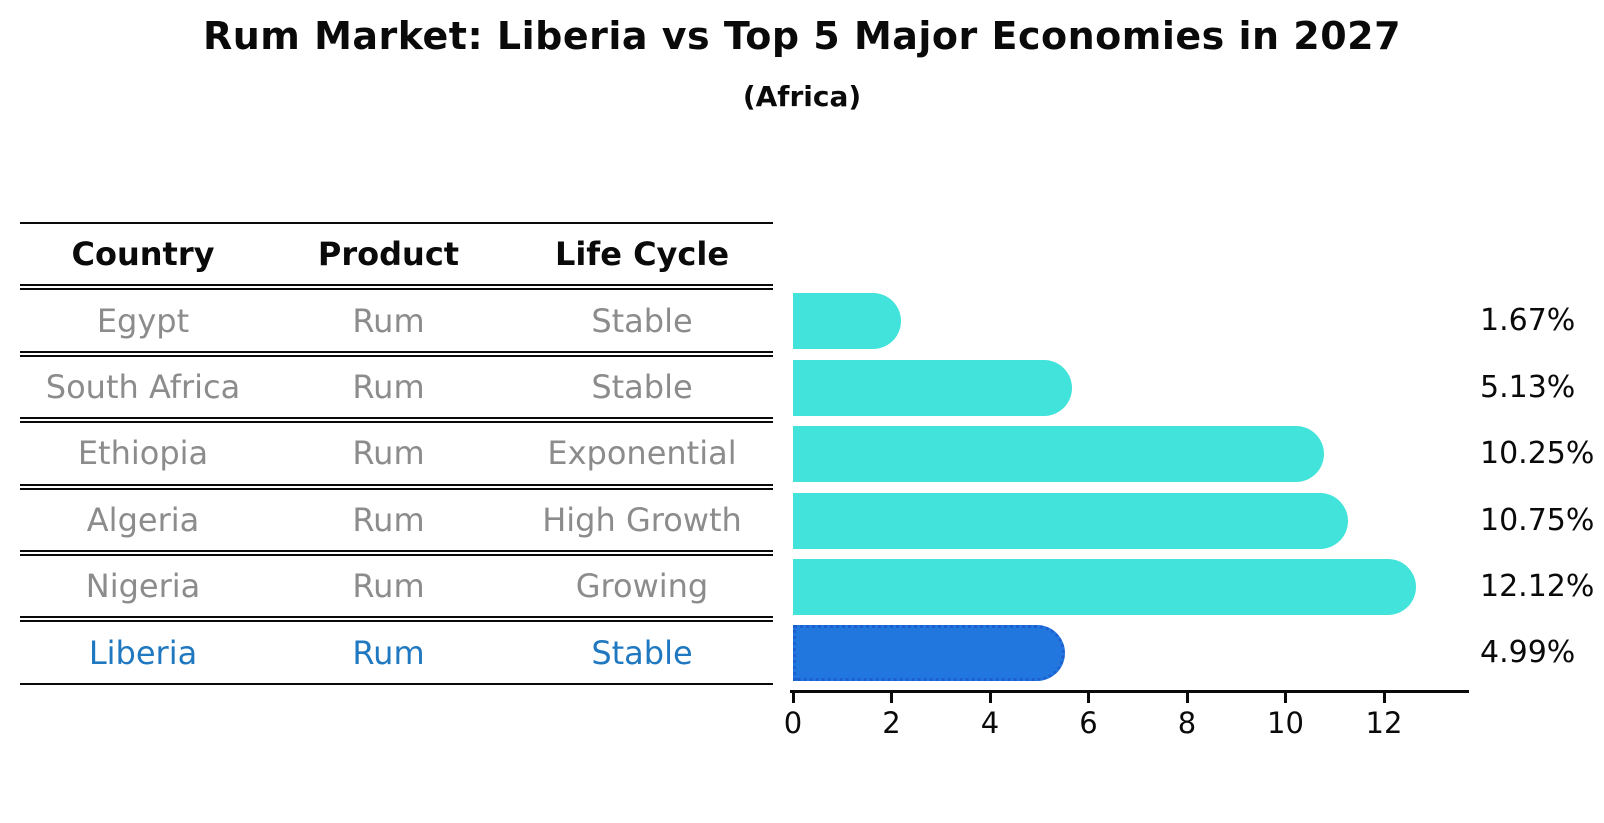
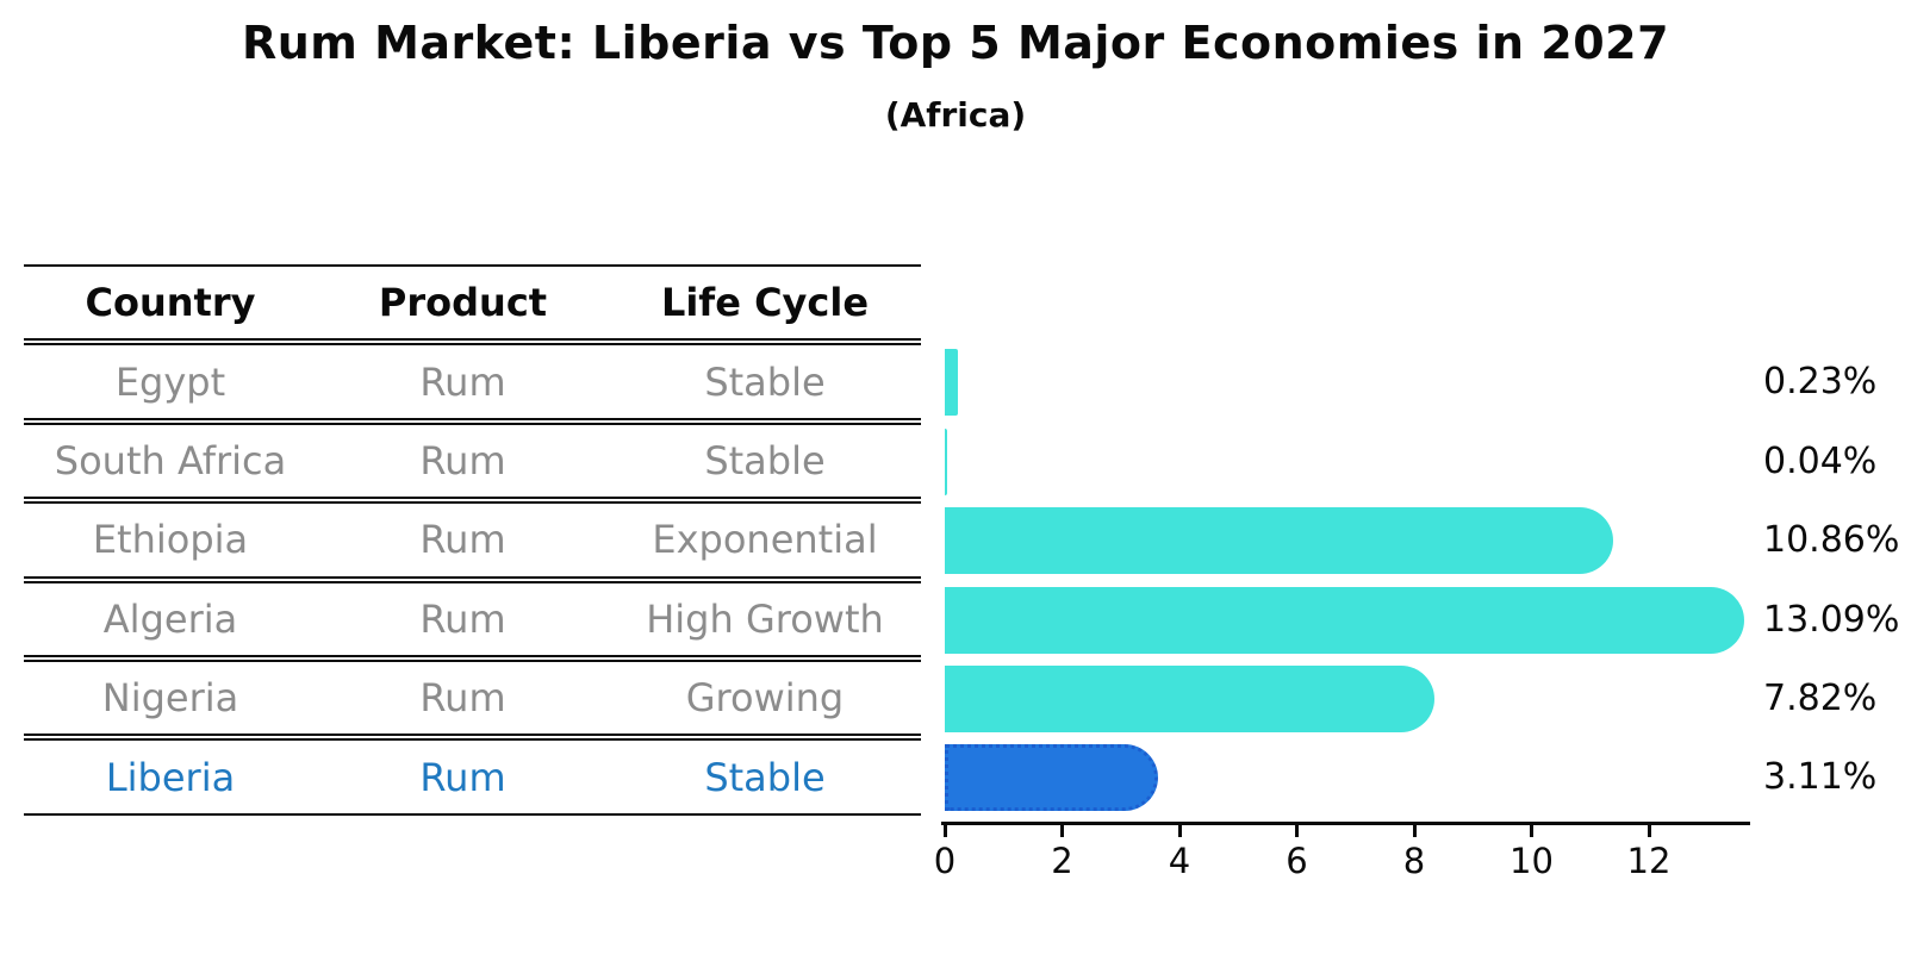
Egypt: 1.67% -> 0.23%
South Africa: 5.13% -> 0.04%
Ethiopia: 10.25% -> 10.86%
Algeria: 10.75% -> 13.09%
Nigeria: 12.12% -> 7.82%
Liberia: 4.99% -> 3.11%
